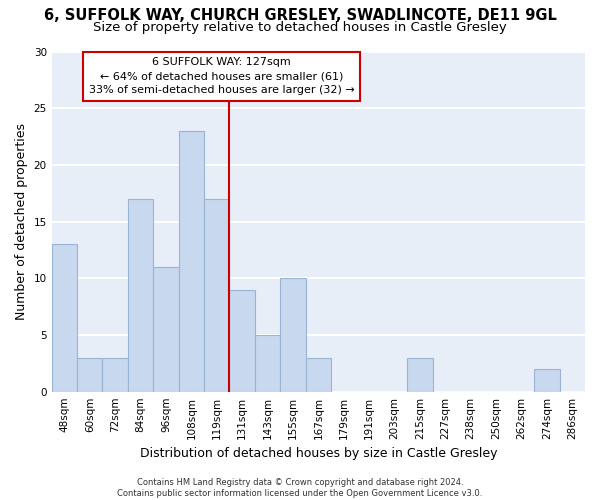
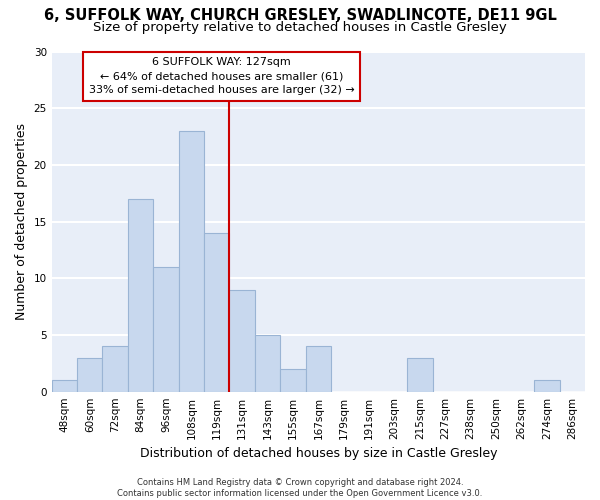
48sqm: 13 -> 1
72sqm: 3 -> 4
119sqm: 17 -> 14
155sqm: 10 -> 2
167sqm: 3 -> 4
274sqm: 2 -> 1
